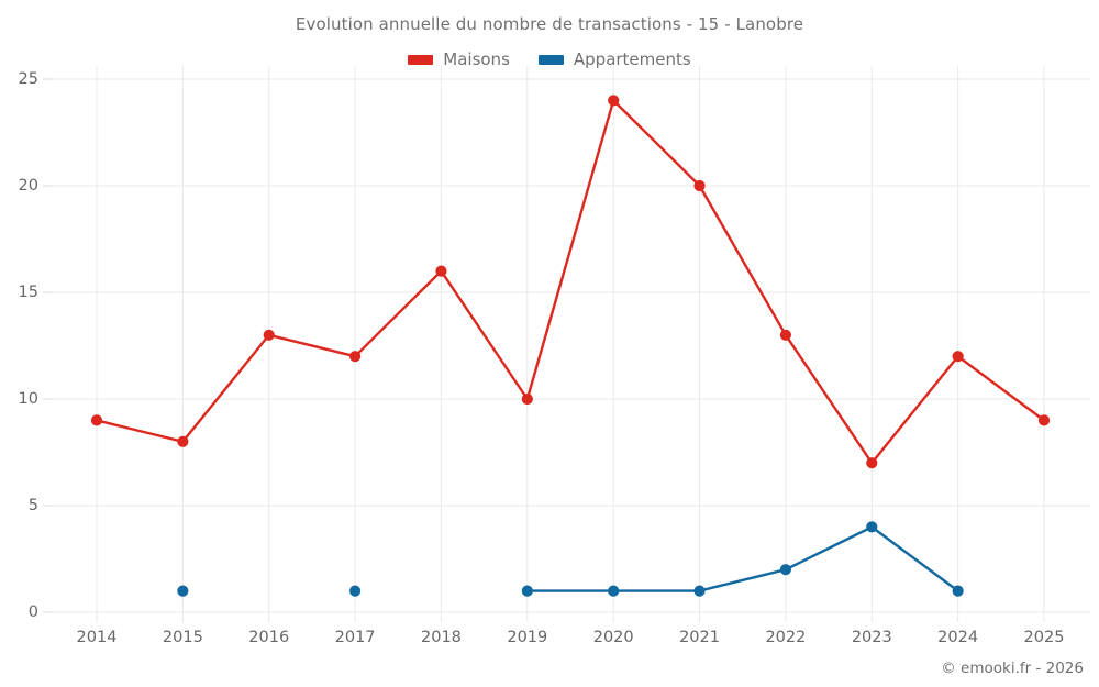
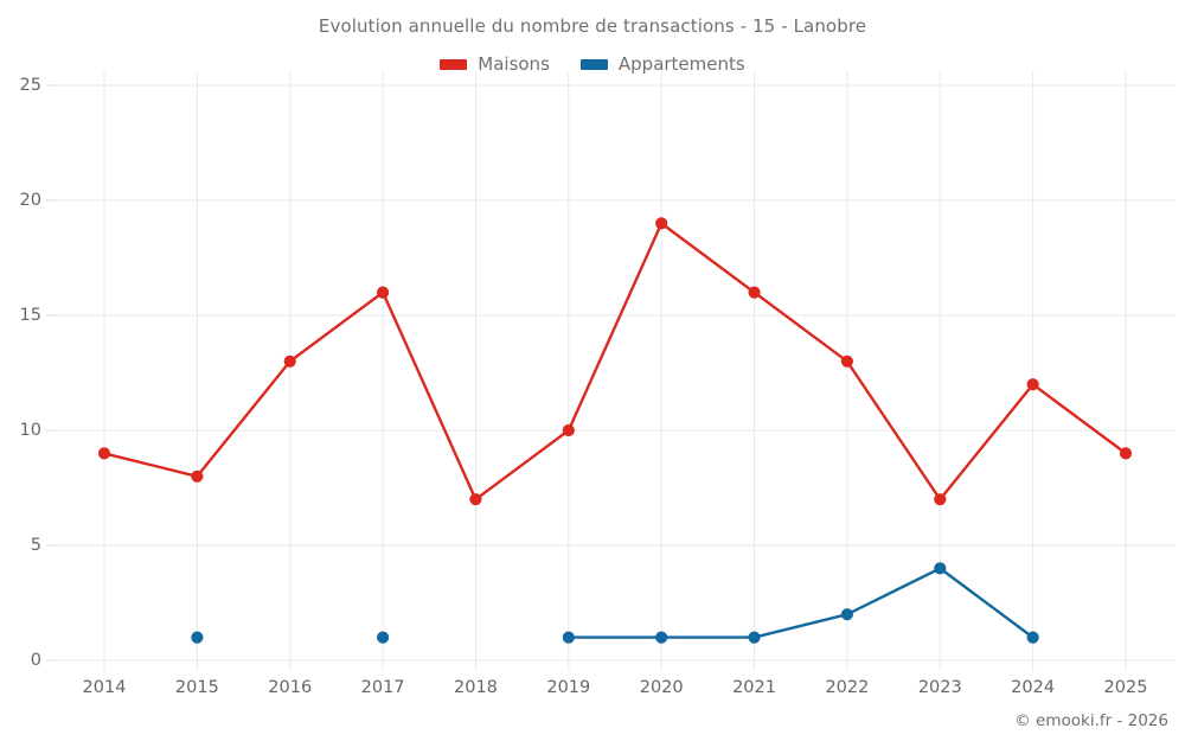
Maisons/2017: 12 -> 16
Maisons/2018: 16 -> 7
Maisons/2020: 24 -> 19
Maisons/2021: 20 -> 16
